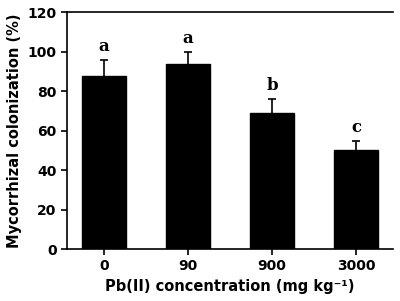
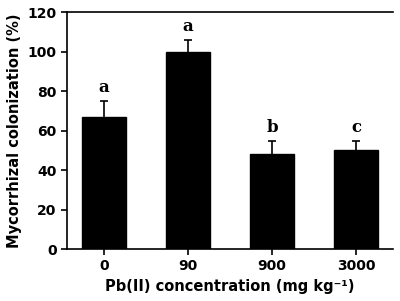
0: 88 -> 67
90: 94 -> 100
900: 69 -> 48
